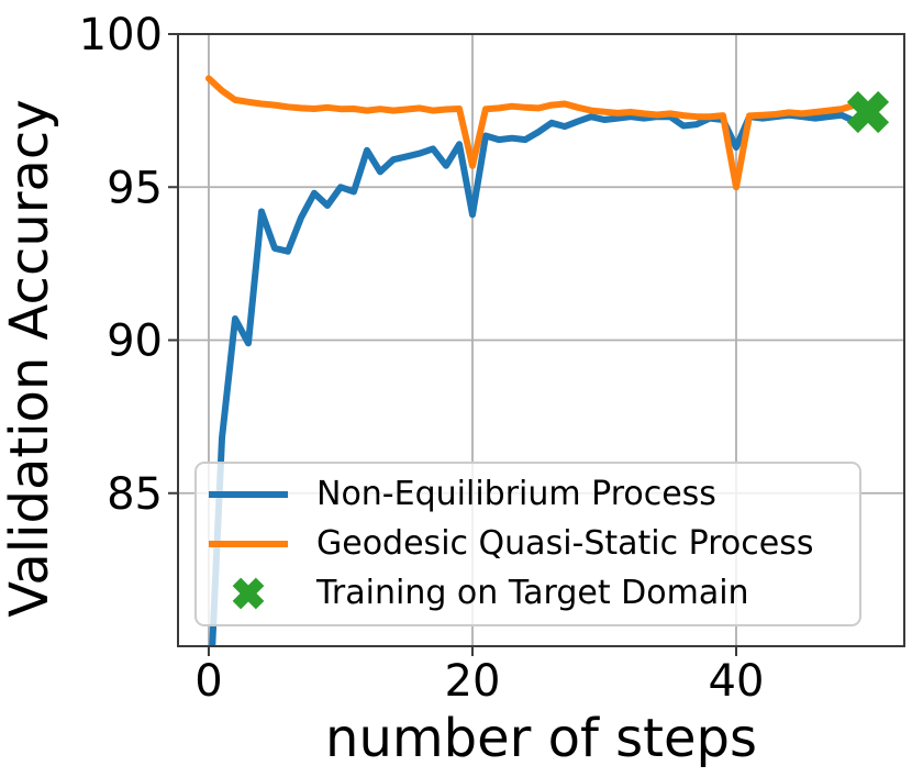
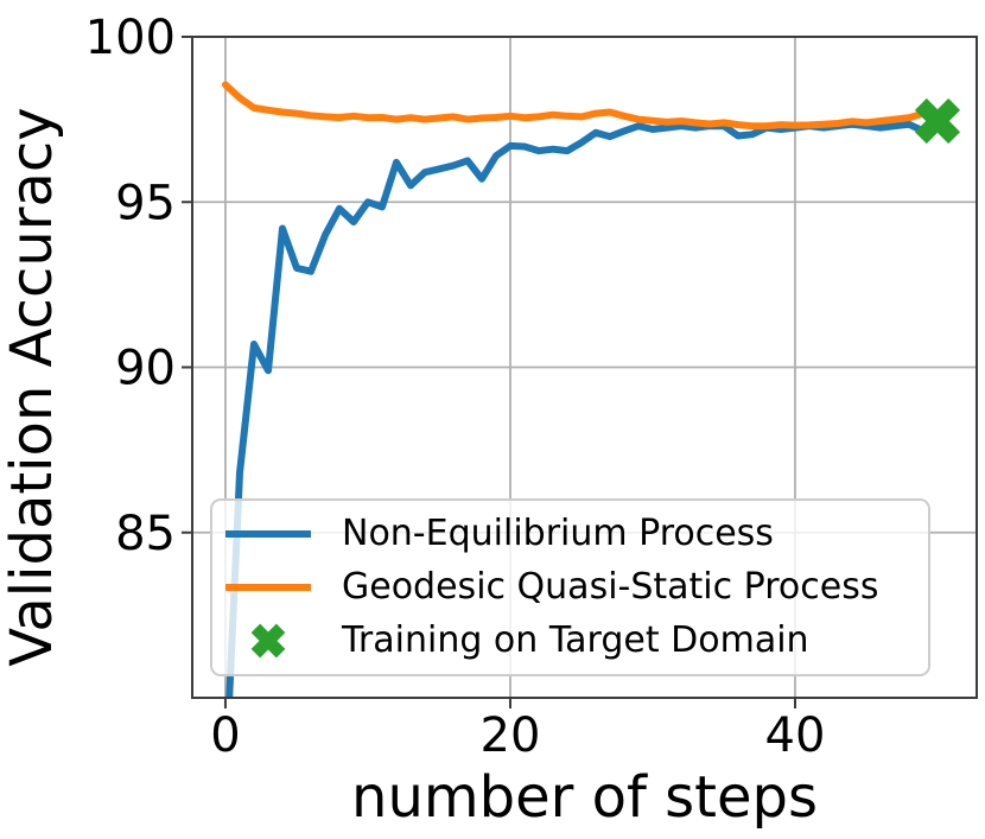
Non-Equilibrium Process/20: 94.1 -> 96.7
Geodesic Quasi-Static Process/20: 95.7 -> 97.6
Non-Equilibrium Process/40: 96.3 -> 97.2
Geodesic Quasi-Static Process/40: 95.0 -> 97.3
